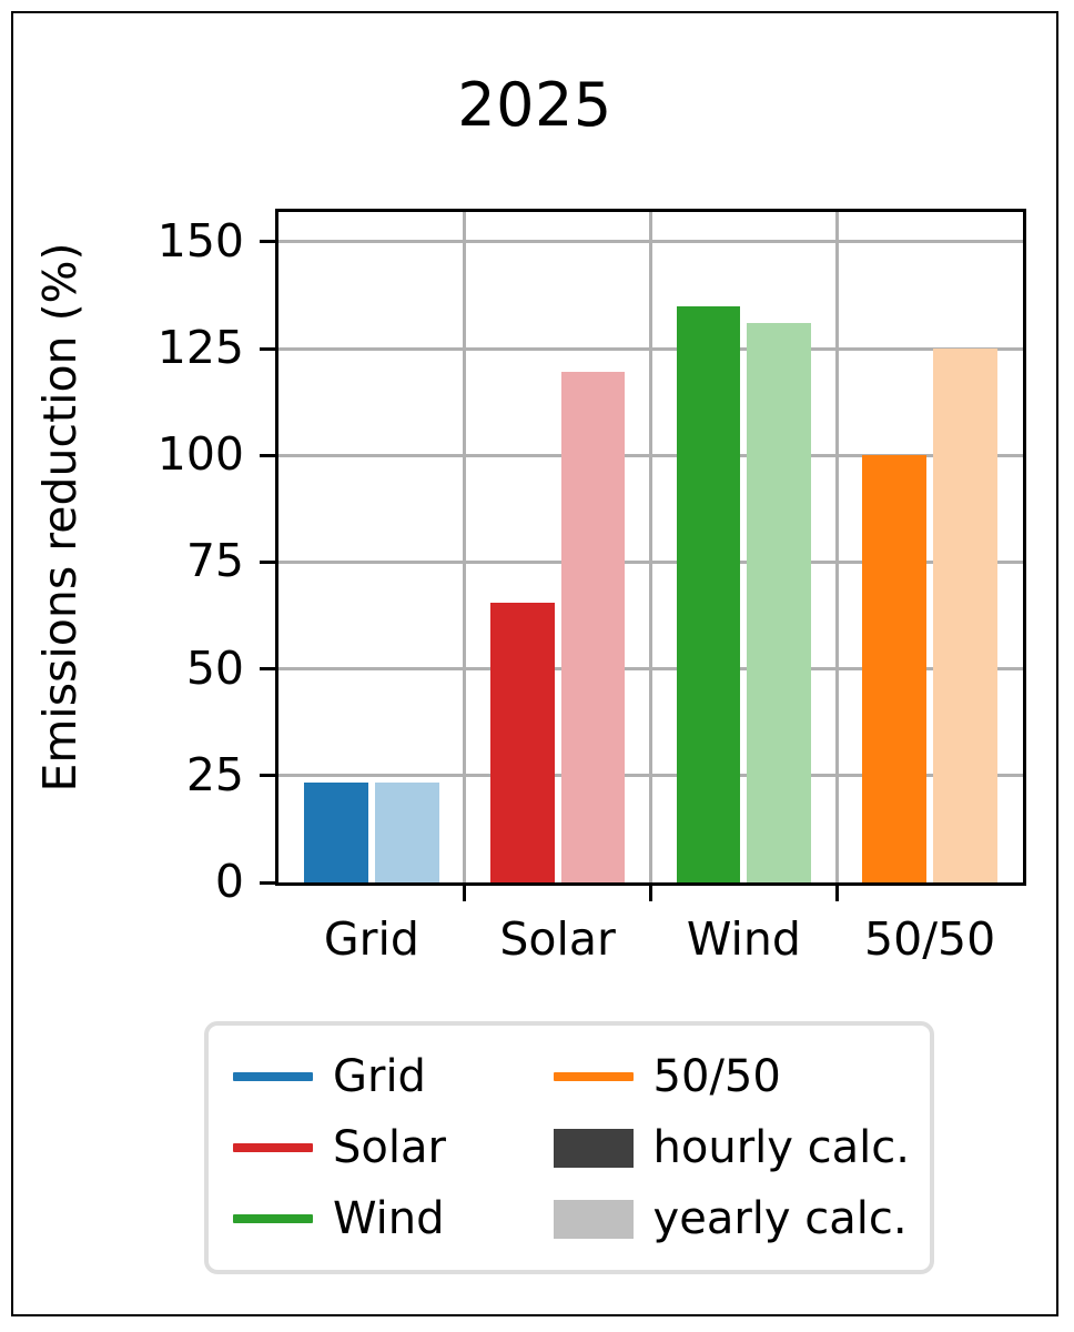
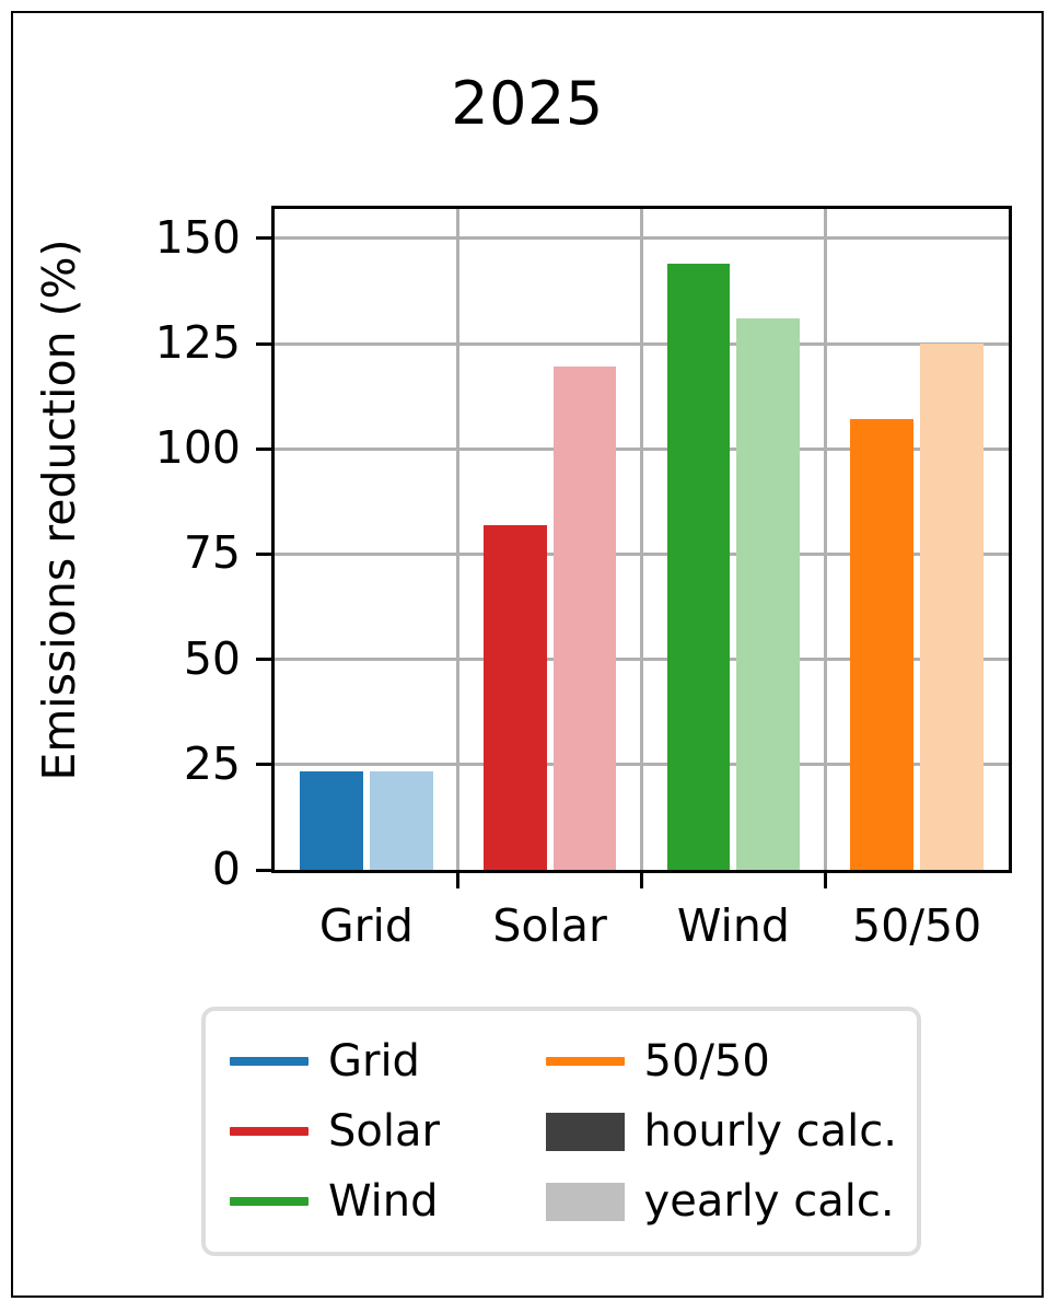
hourly calc./Solar: 66 -> 82
hourly calc./Wind: 135 -> 144
hourly calc./50/50: 100 -> 107
